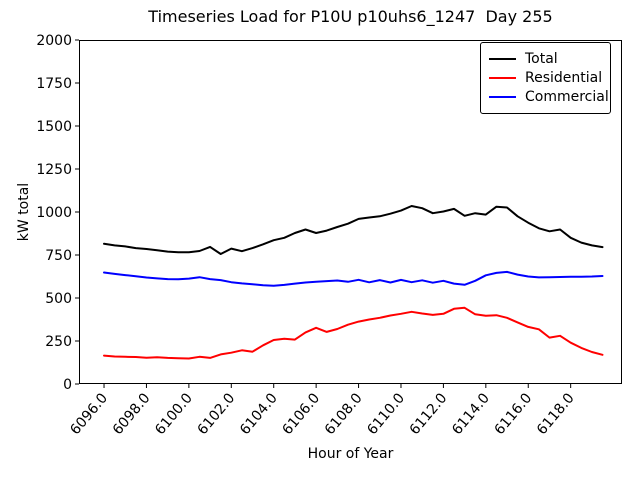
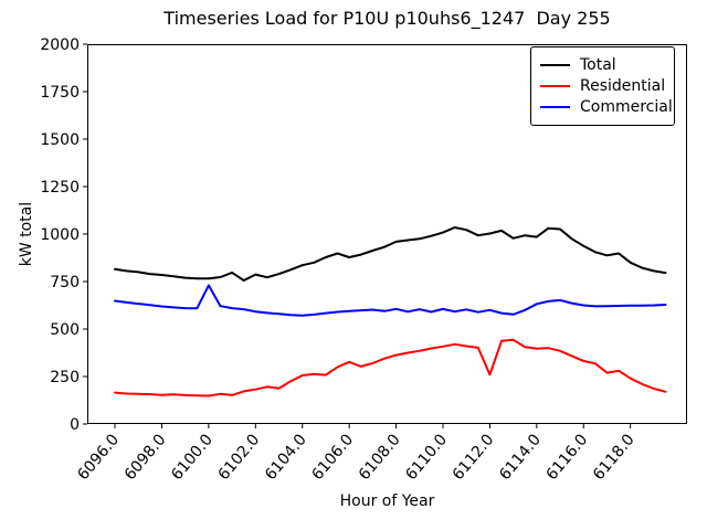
Commercial/6100.0: 610 -> 730
Residential/6112.0: 410 -> 260
